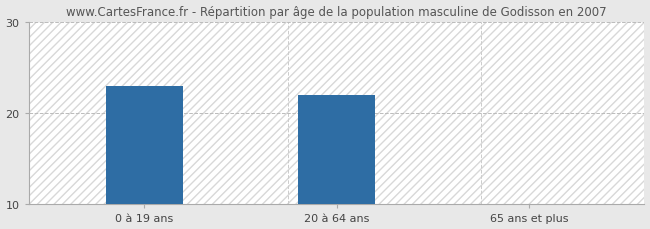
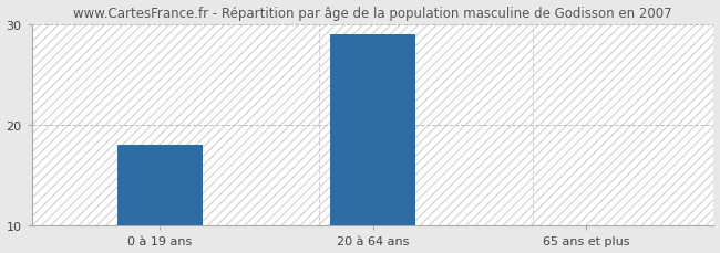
0 à 19 ans: 23.0 -> 18.0
20 à 64 ans: 22.0 -> 29.0
